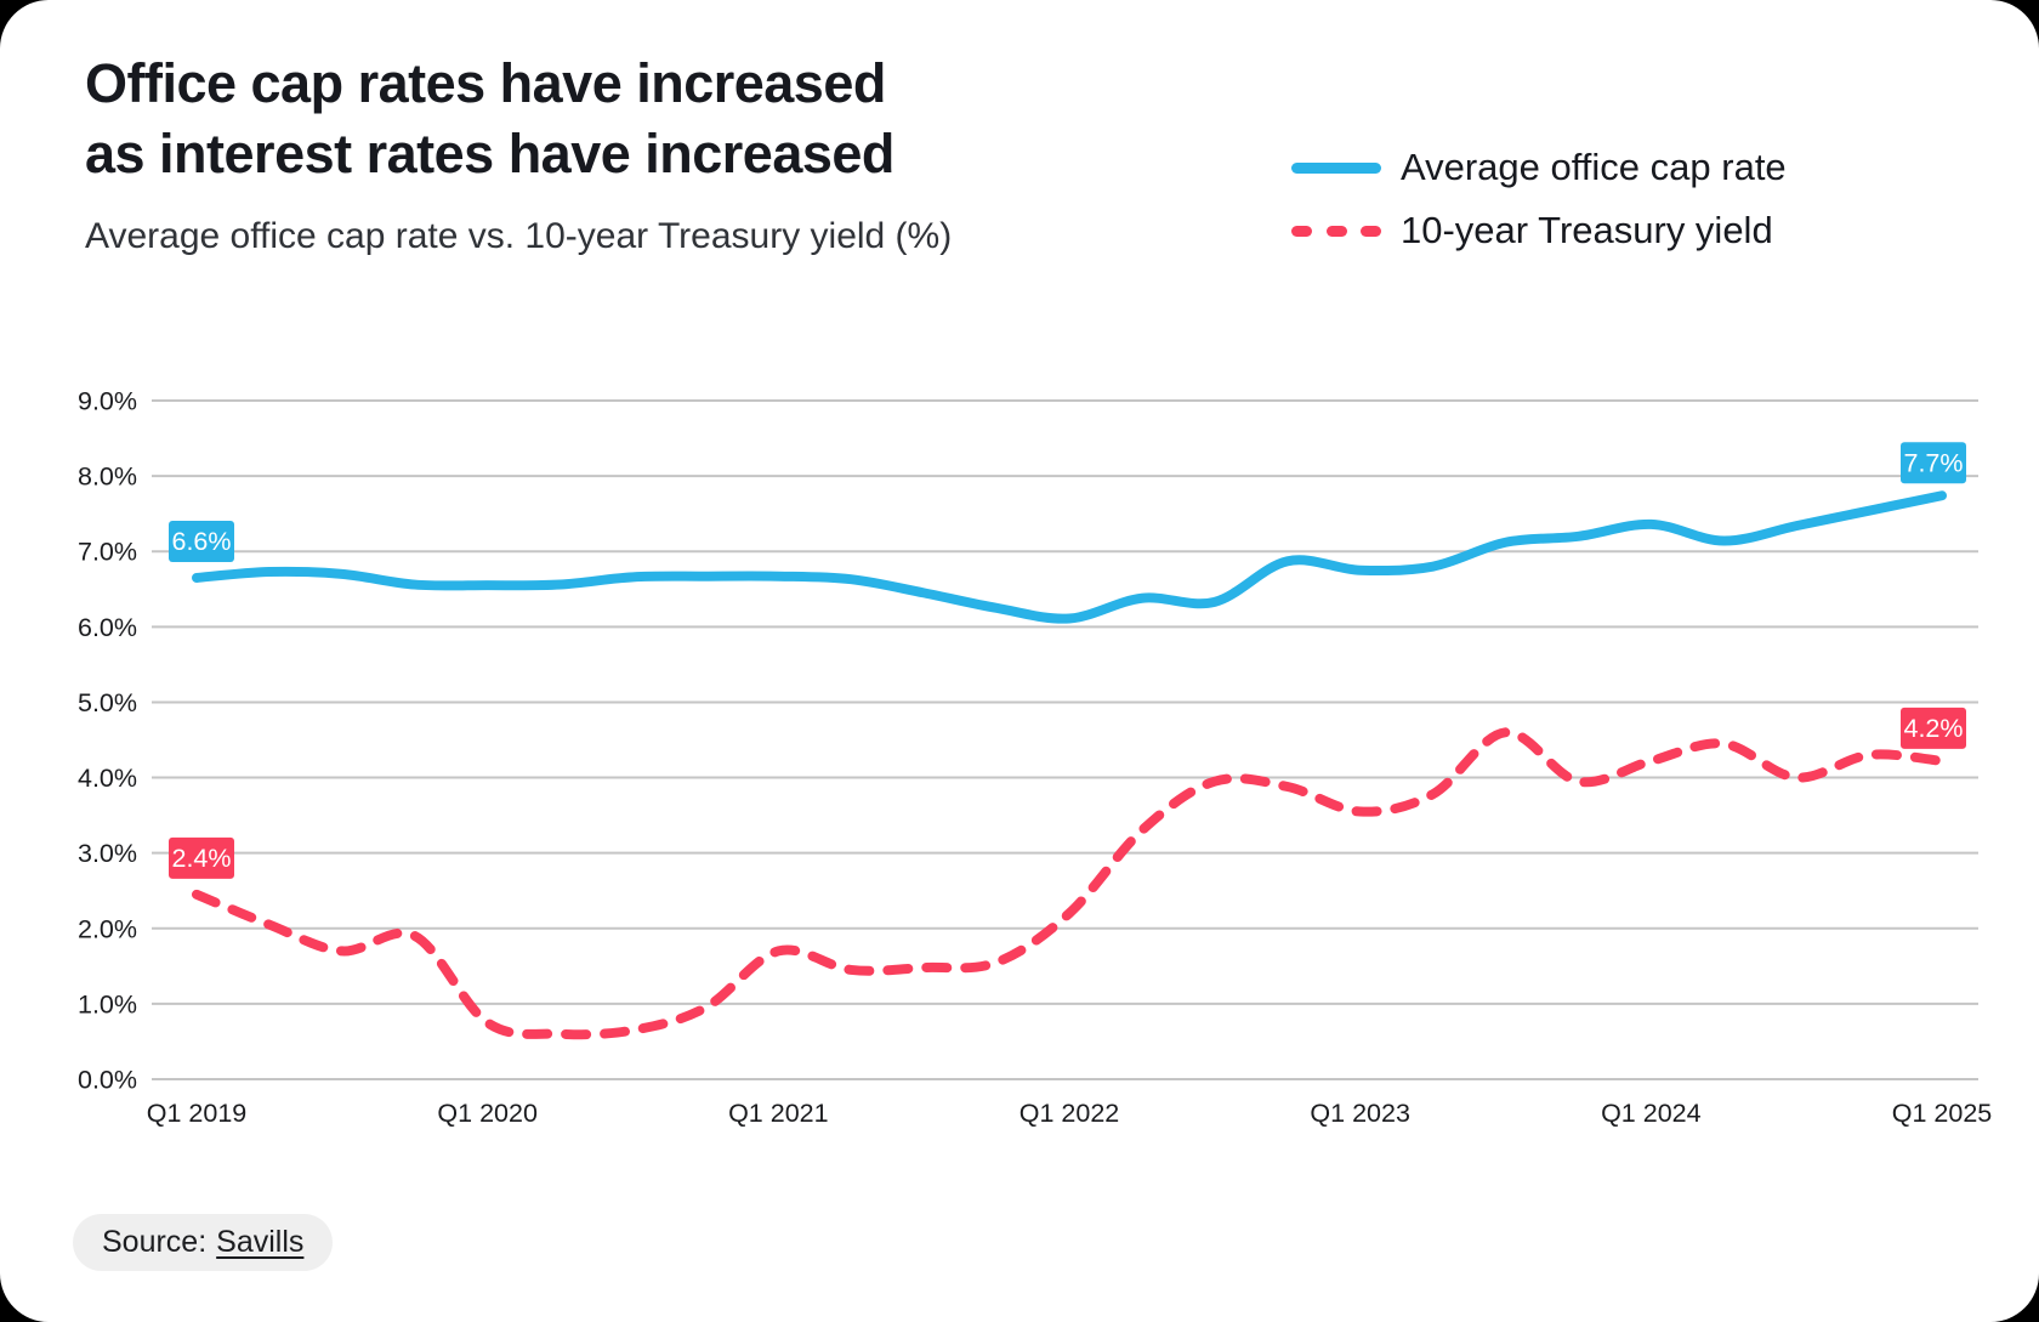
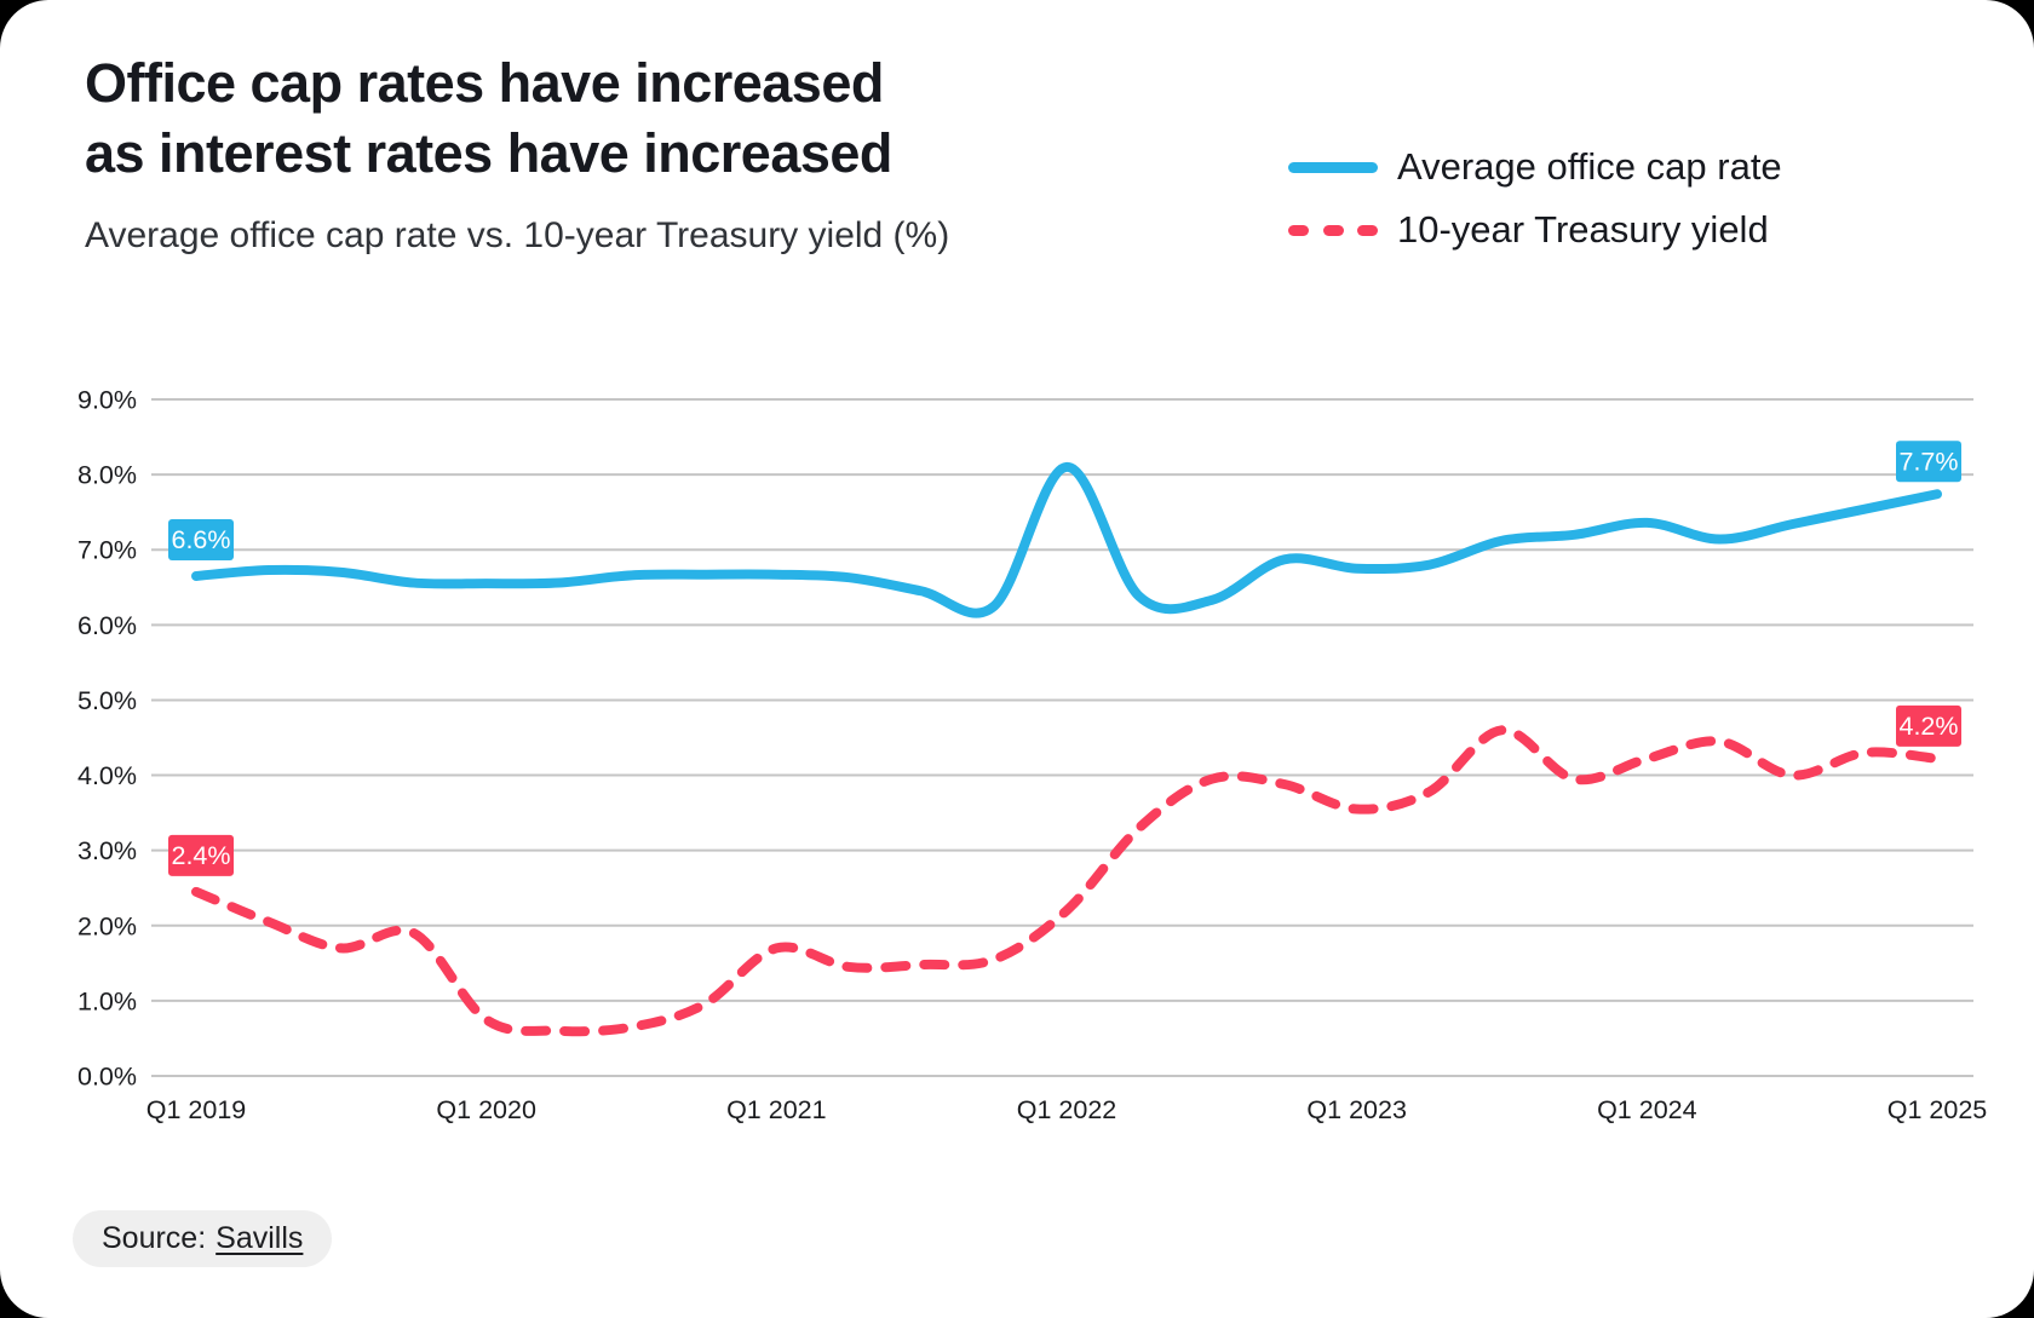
Average office cap rate/Q1 2022: 6.1% -> 8.1%
